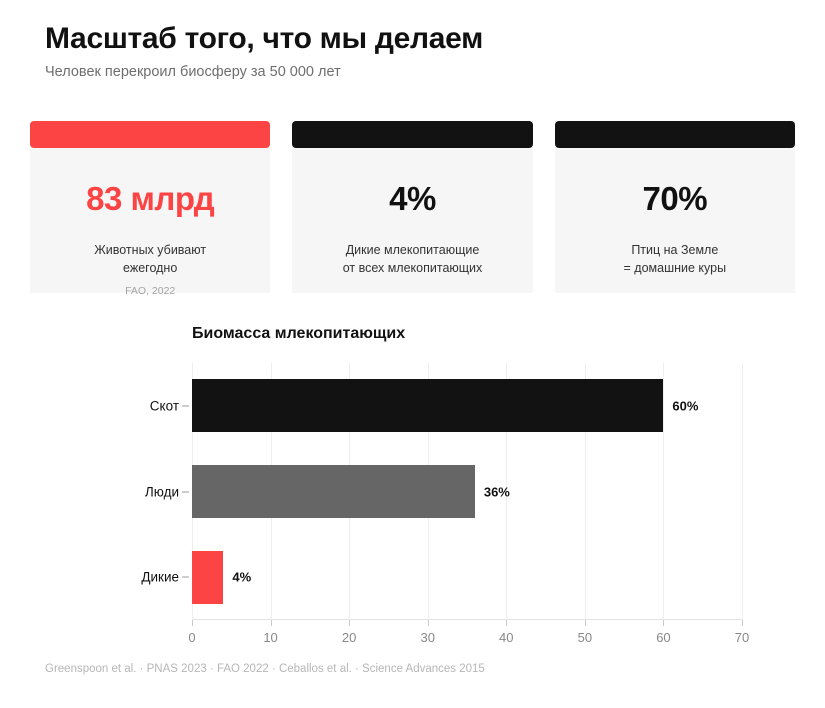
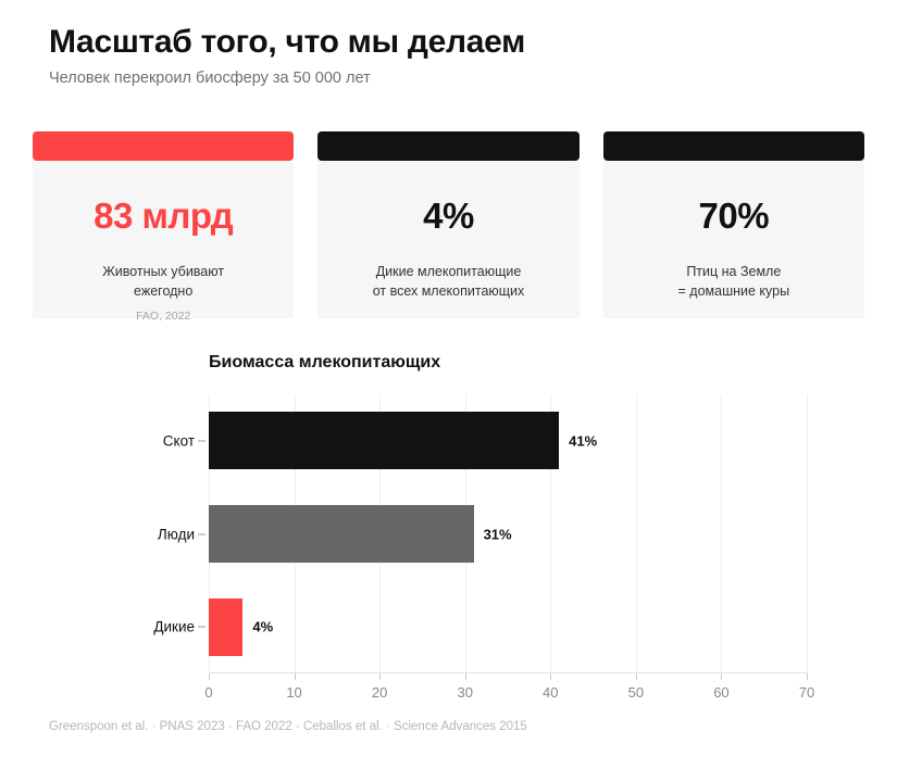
Скот: 60% -> 41%
Люди: 36% -> 31%
